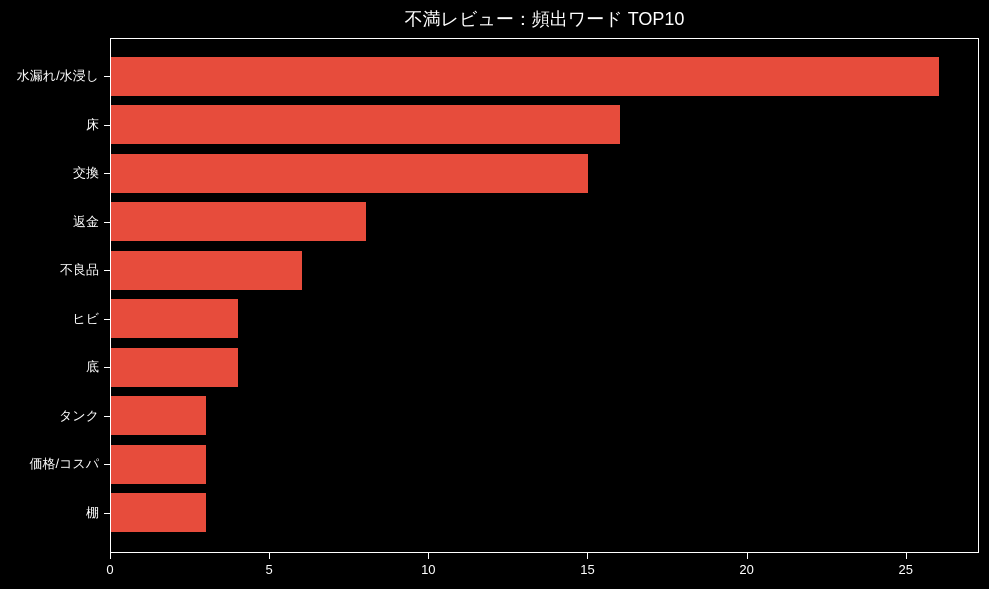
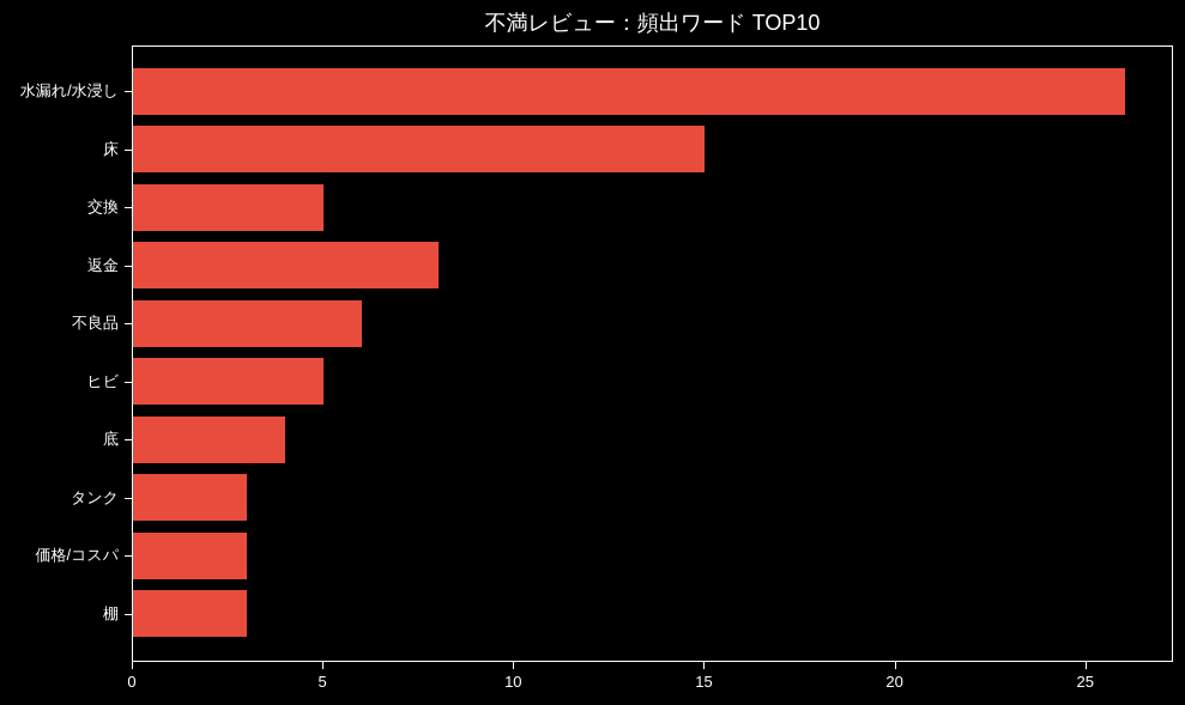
床: 16 -> 15
交換: 15 -> 5
ヒビ: 4 -> 5
